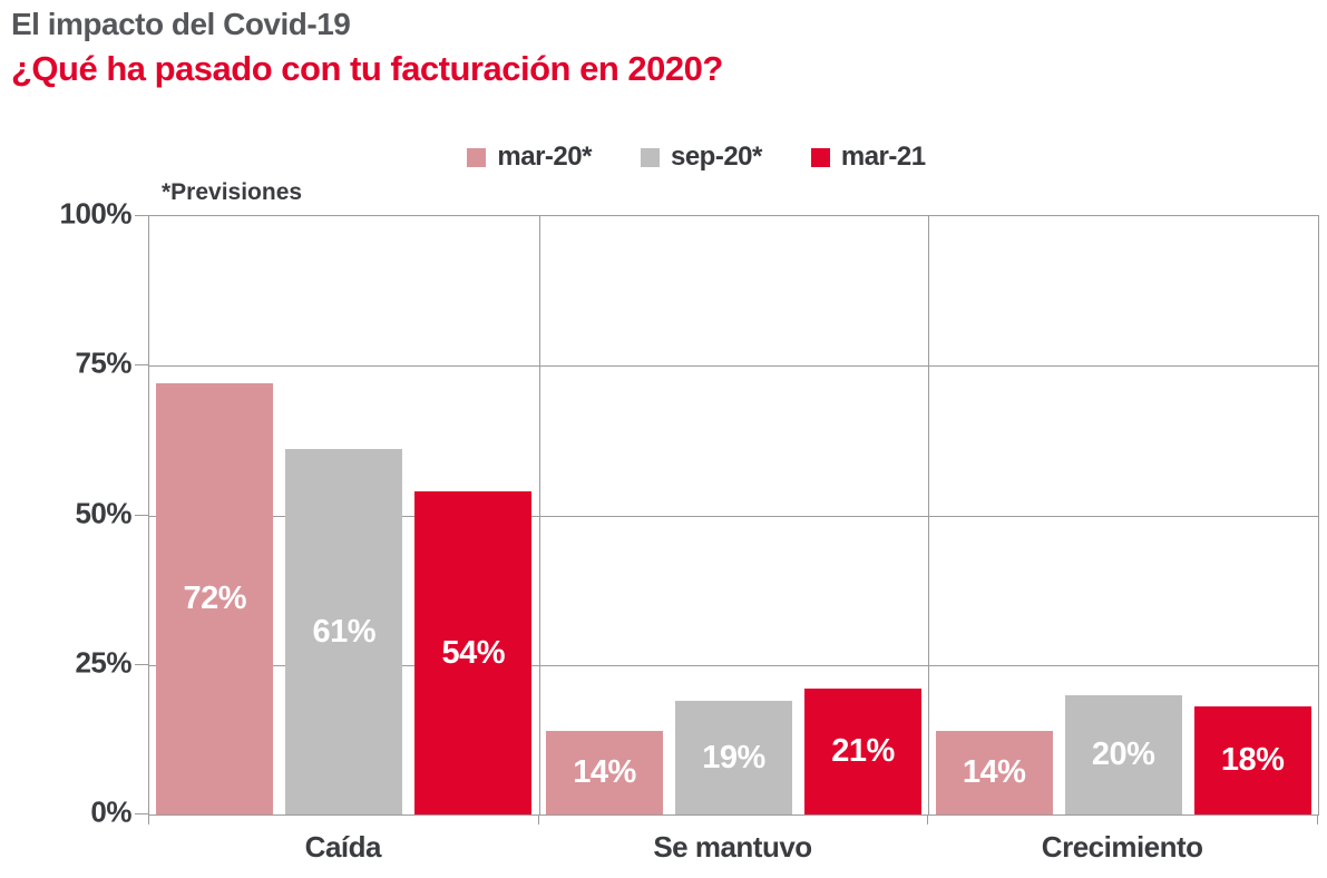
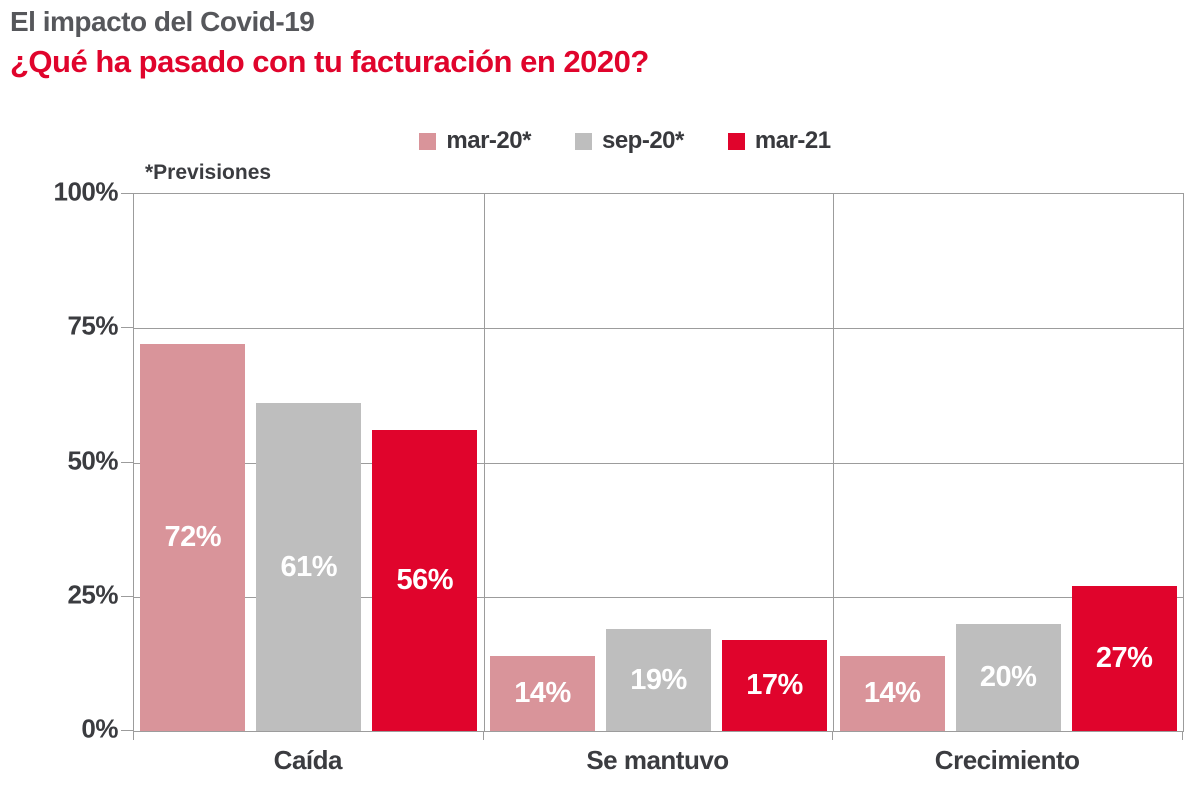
mar-21/Caída: 54% -> 56%
mar-21/Se mantuvo: 21% -> 17%
mar-21/Crecimiento: 18% -> 27%
